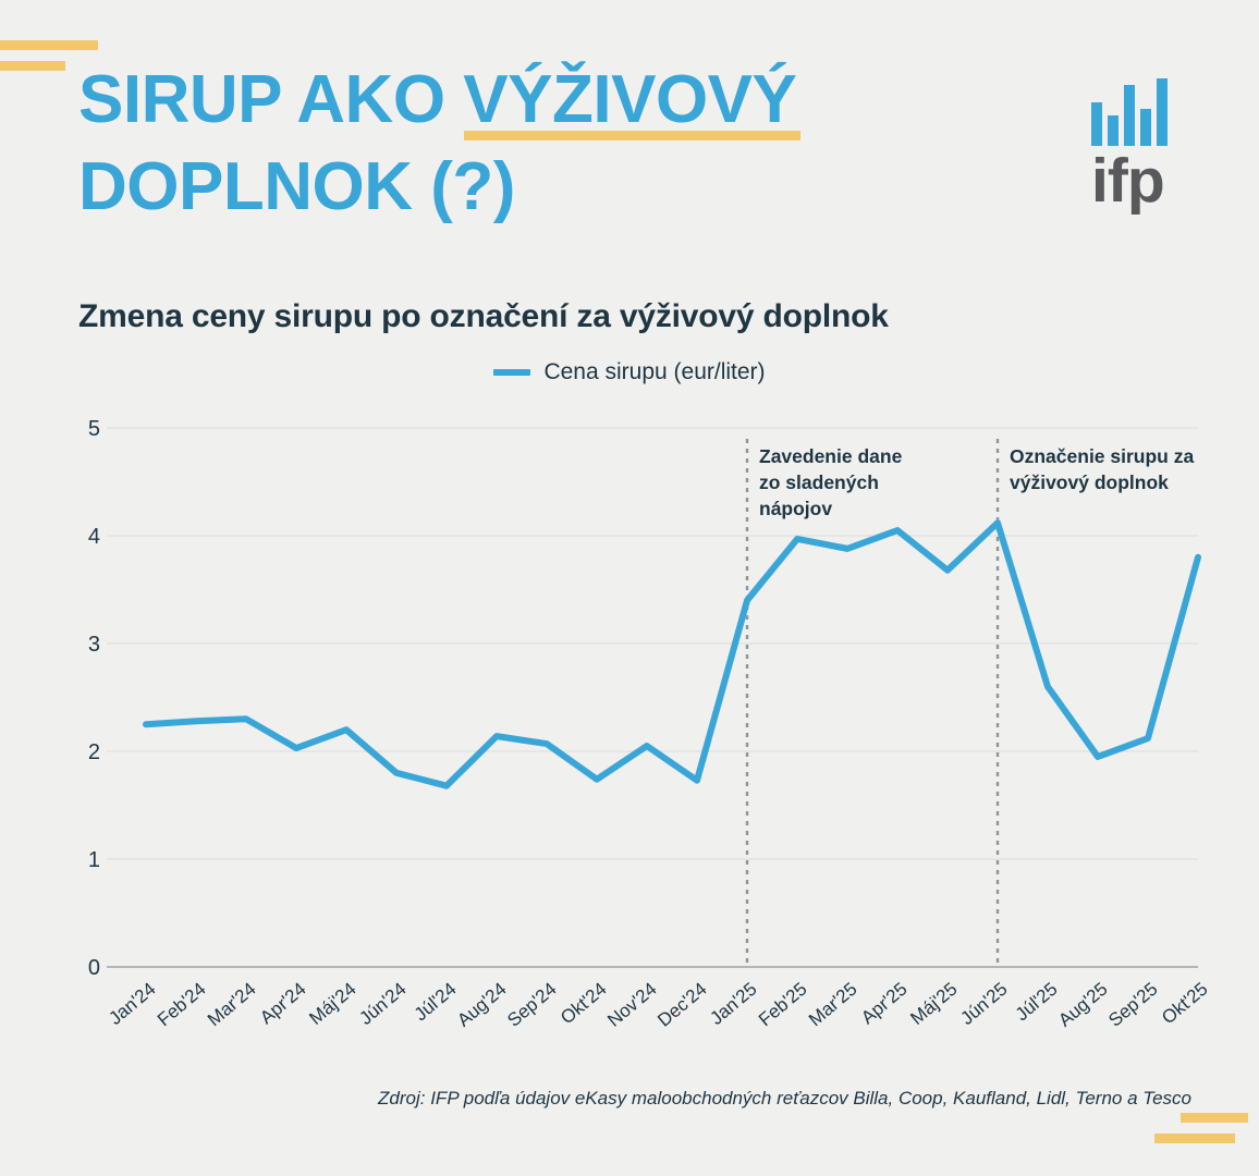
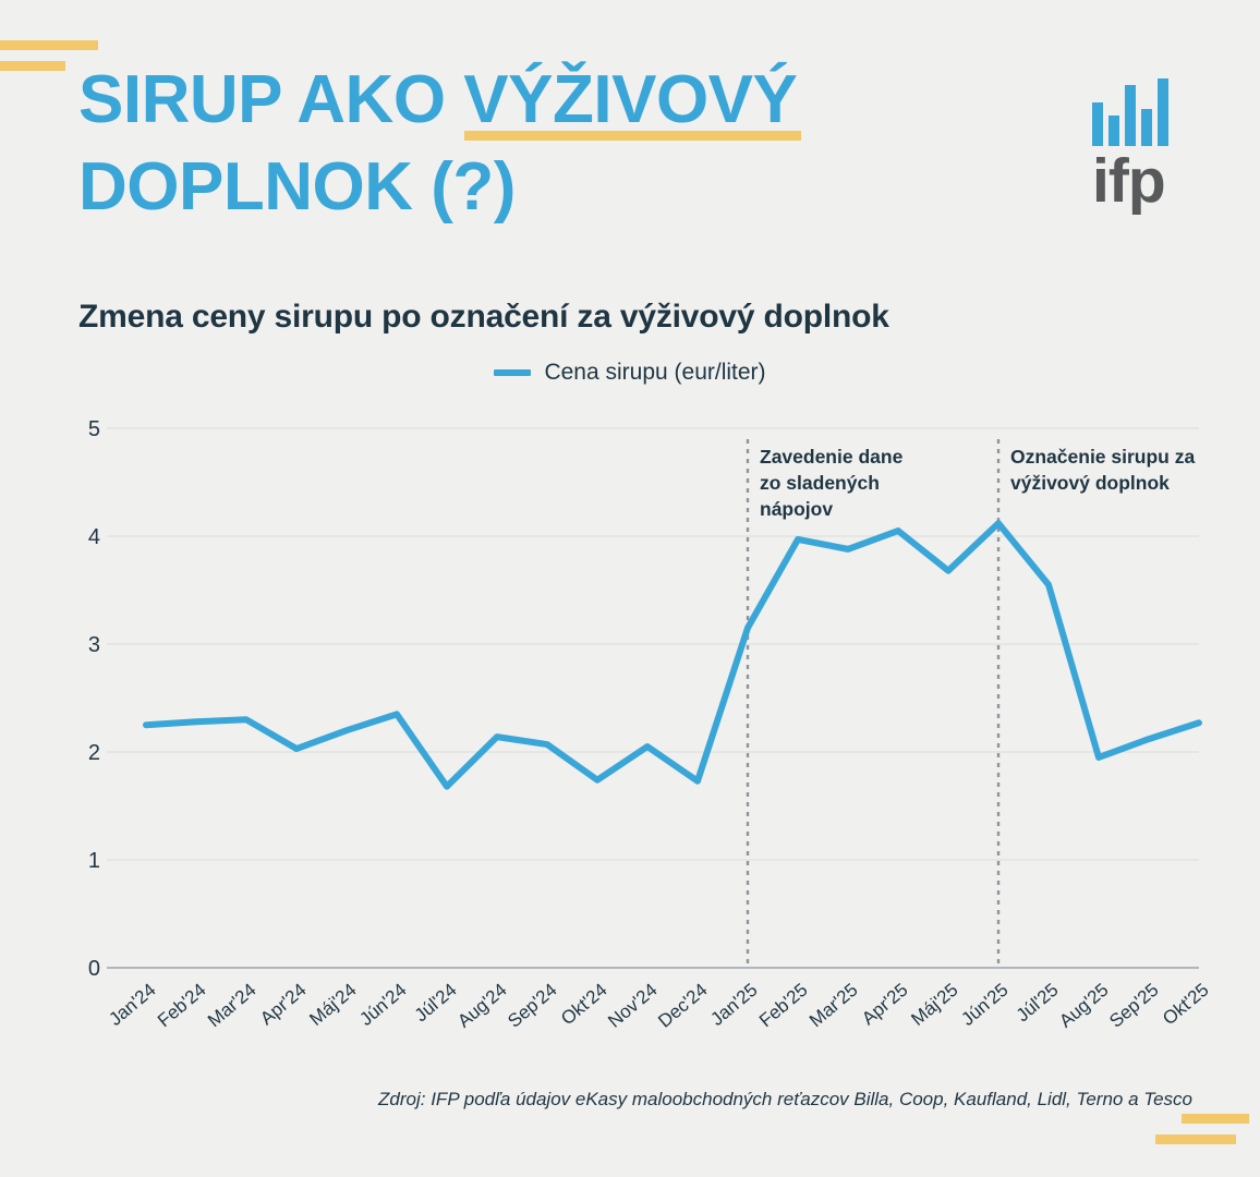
Jún'24: 1.8 -> 2.4
Jan'25: 3.4 -> 3.1
Júl'25: 2.6 -> 3.5
Okt'25: 3.8 -> 2.3
